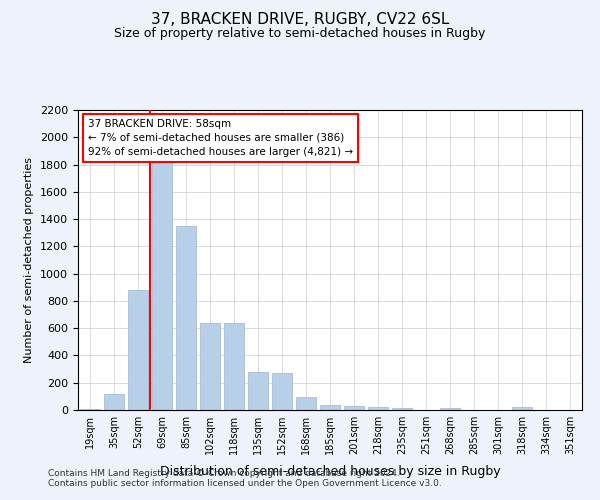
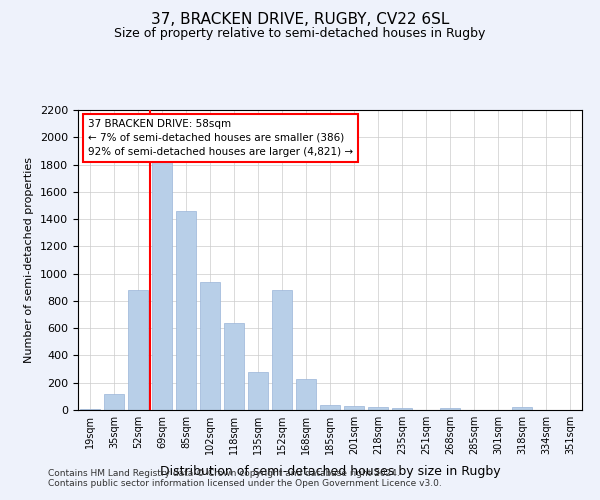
85sqm: 1350 -> 1460
102sqm: 640 -> 940
152sqm: 270 -> 880
168sqm: 100 -> 230
